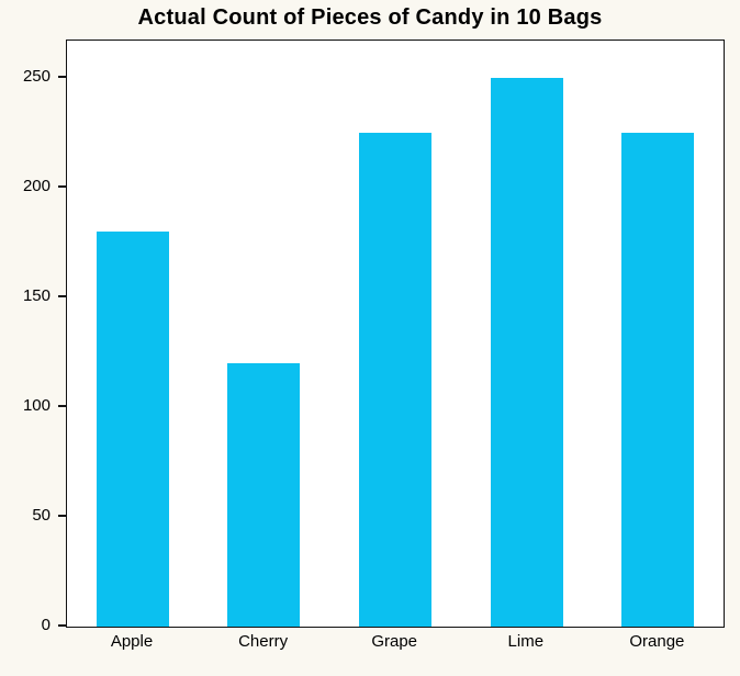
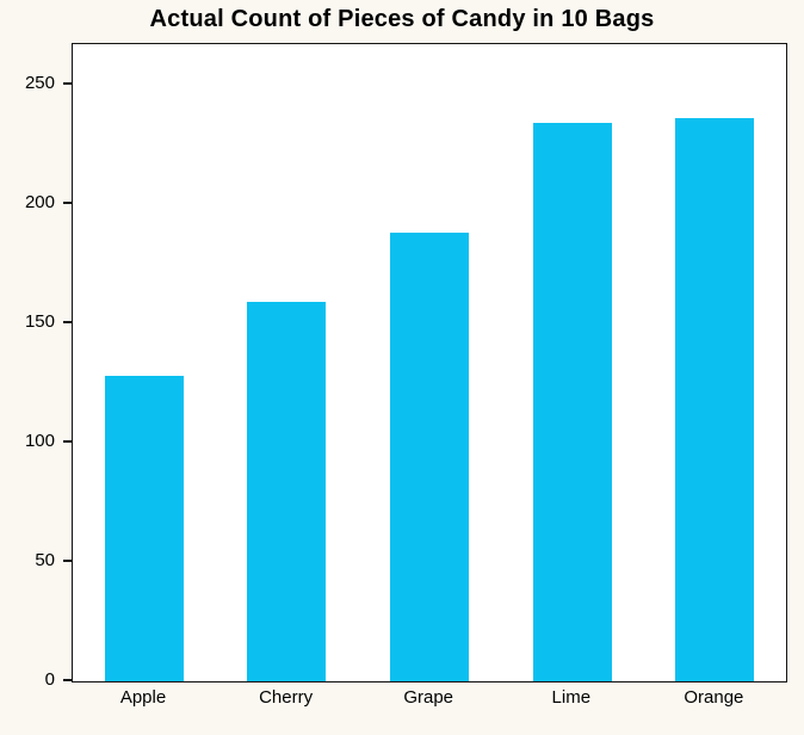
Apple: 180 -> 128
Cherry: 120 -> 159
Grape: 225 -> 188
Lime: 250 -> 234
Orange: 225 -> 236
